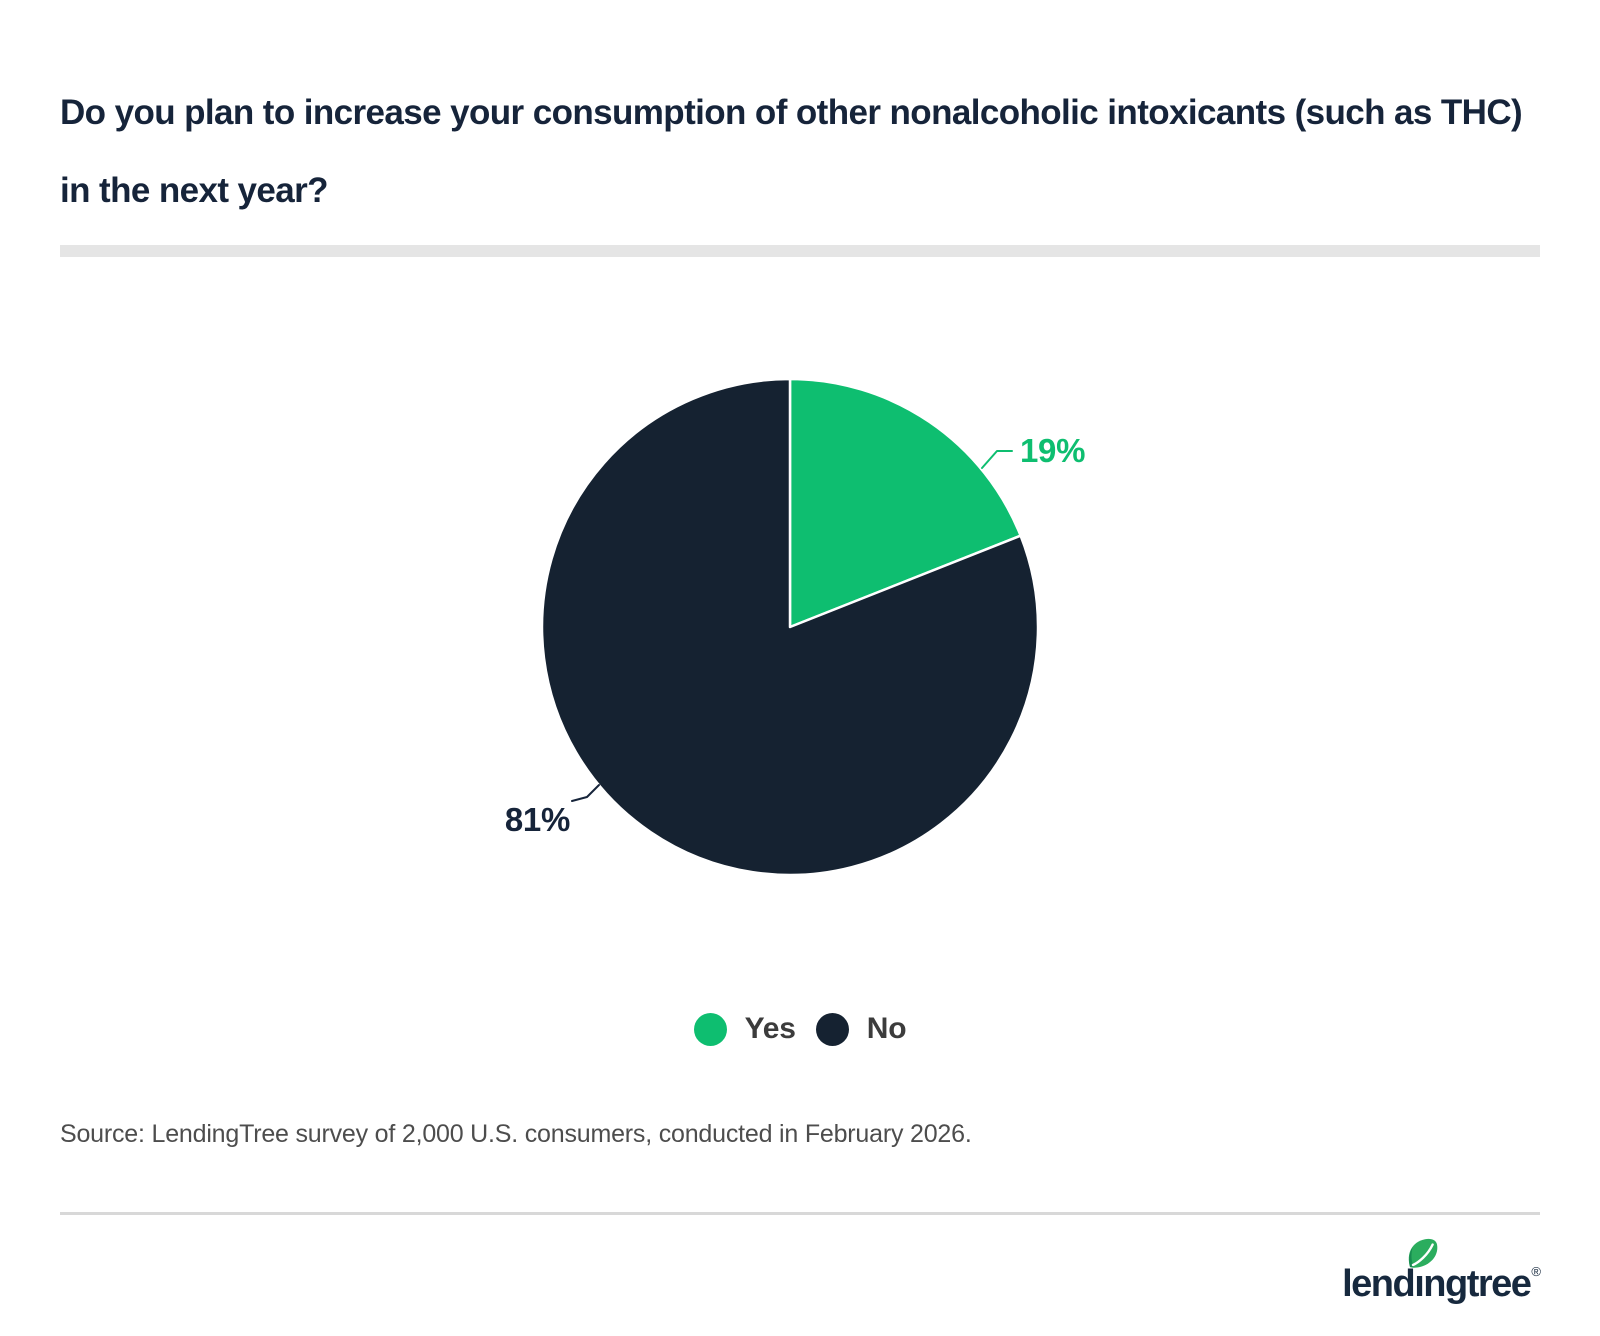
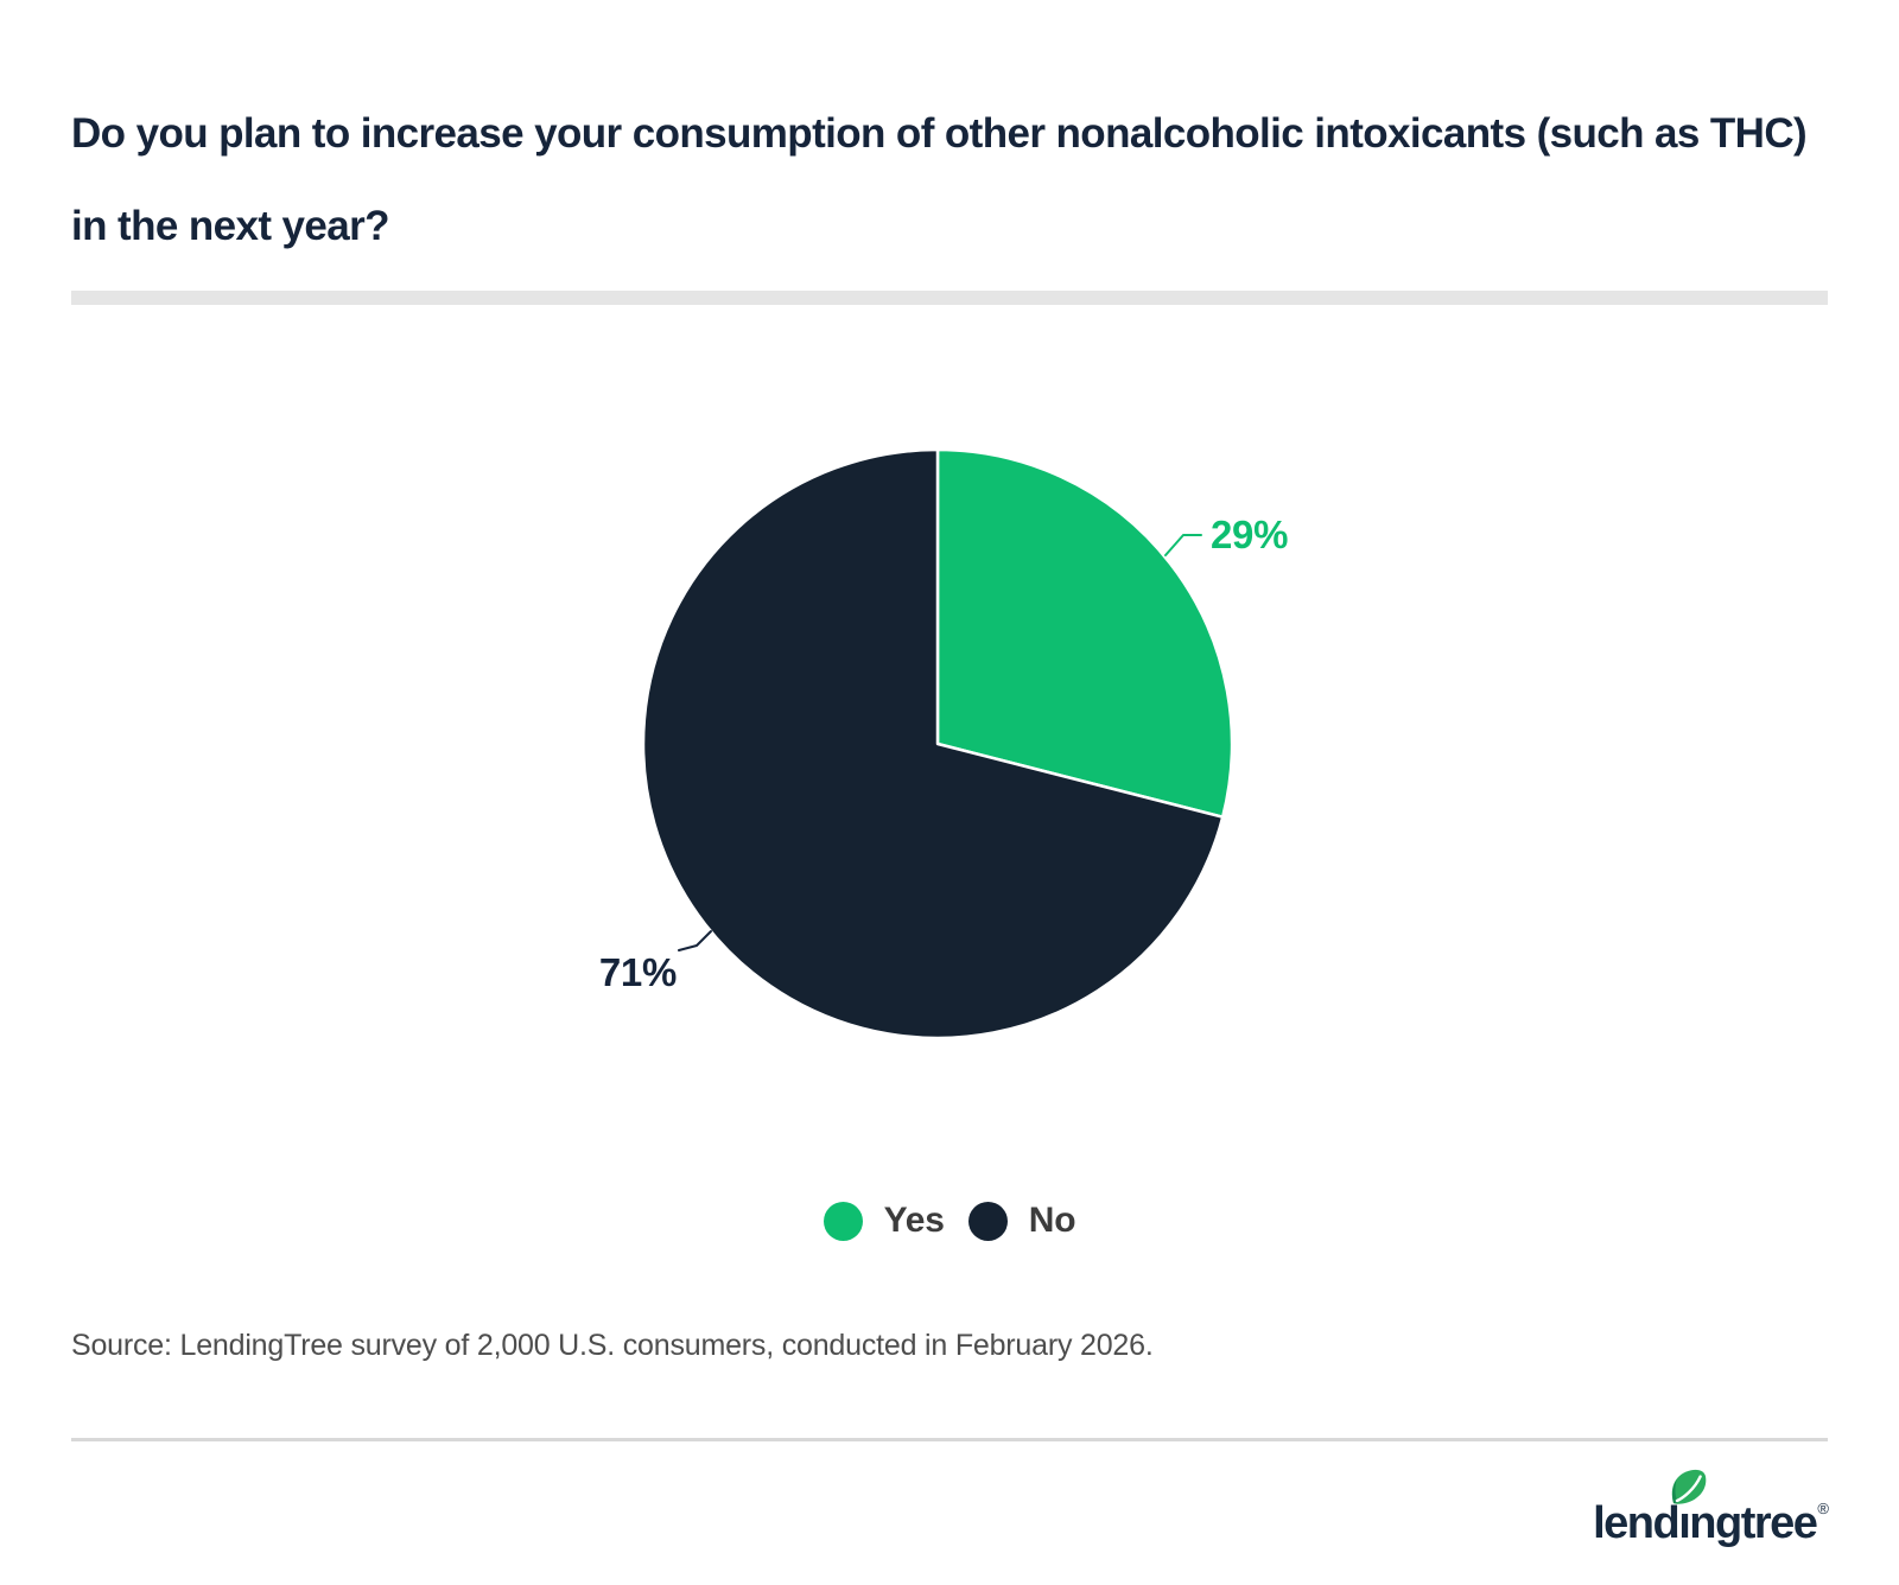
Yes: 19% -> 29%
No: 81% -> 71%
